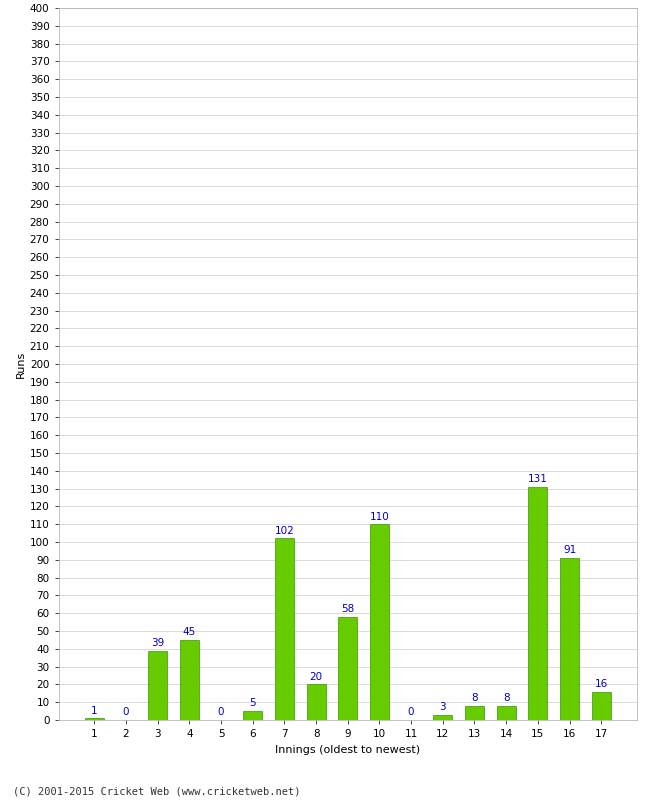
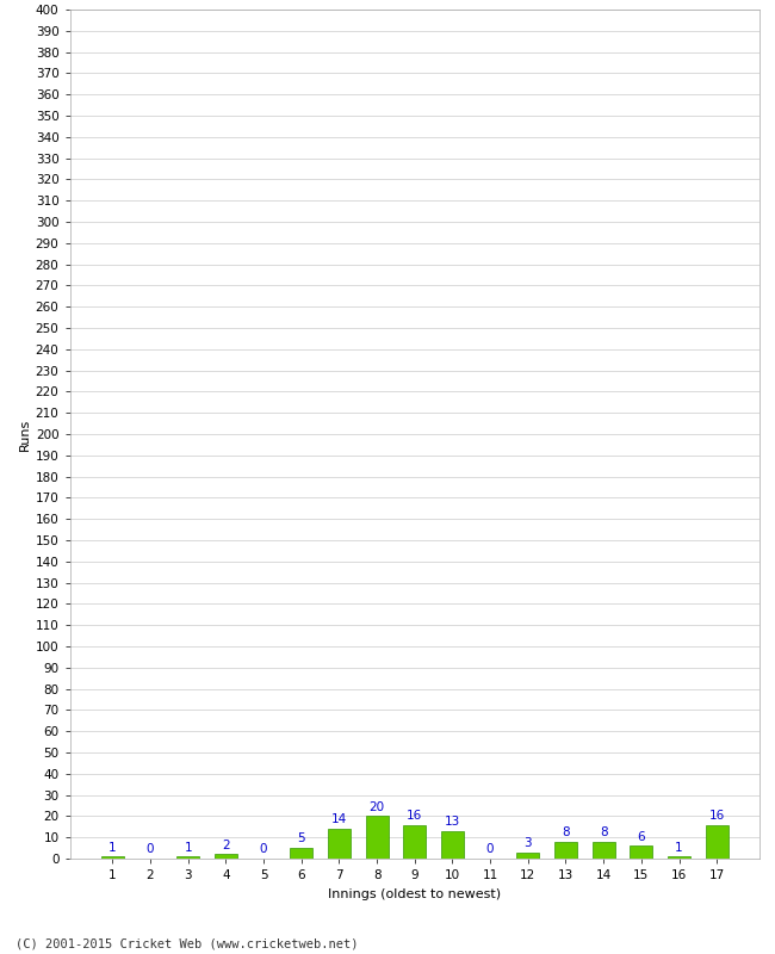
3: 39 -> 1
4: 45 -> 2
7: 102 -> 14
9: 58 -> 16
10: 110 -> 13
15: 131 -> 6
16: 91 -> 1
